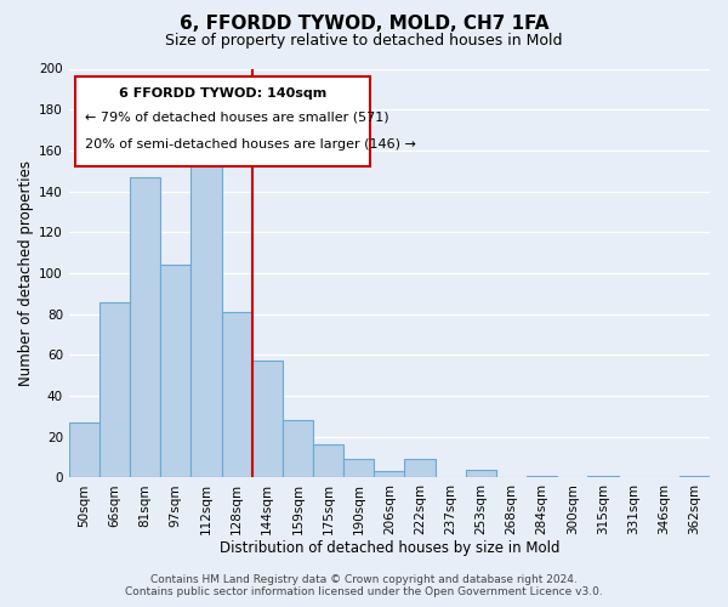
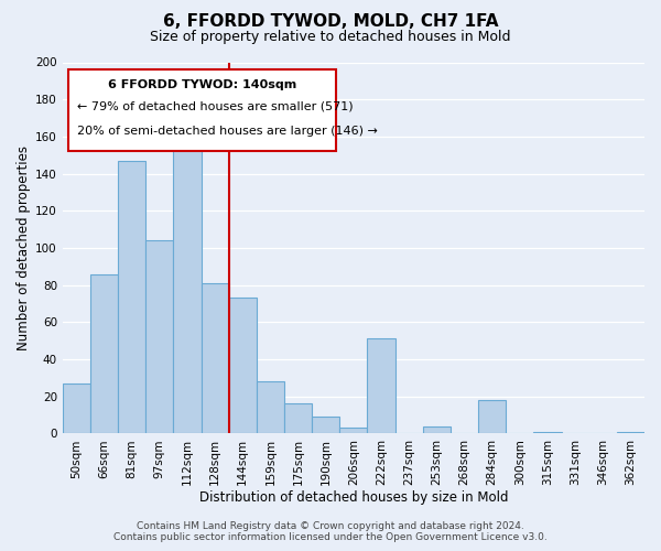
144sqm: 57 -> 73
222sqm: 9 -> 51
284sqm: 1 -> 18
